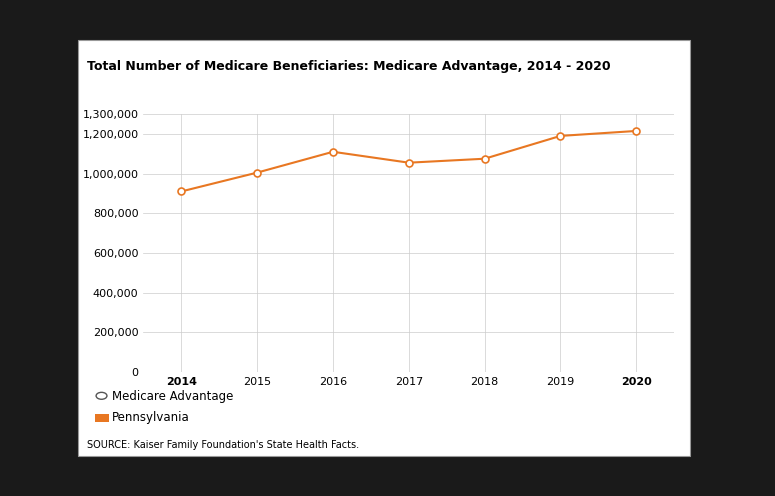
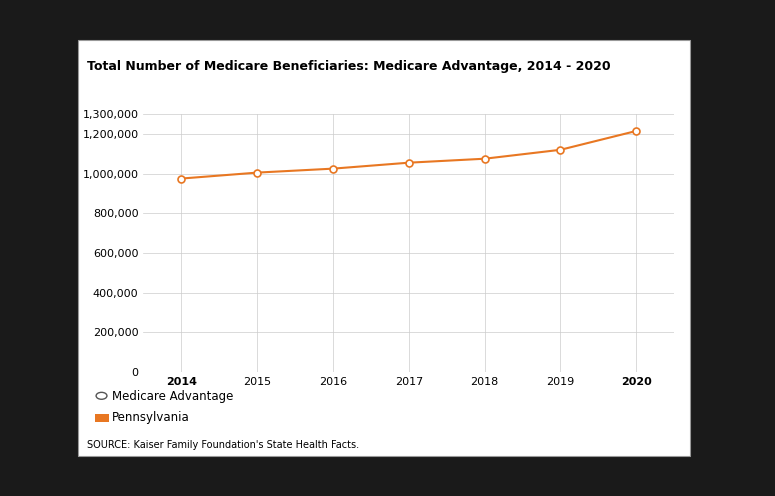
2014: 910,000 -> 980,000
2016: 1,110,000 -> 1,020,000
2019: 1,190,000 -> 1,120,000
